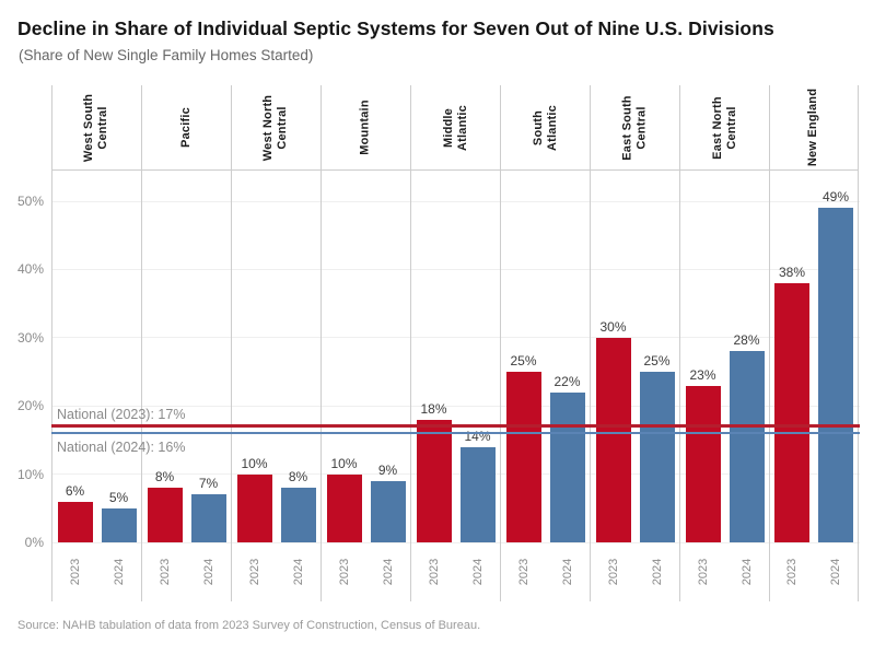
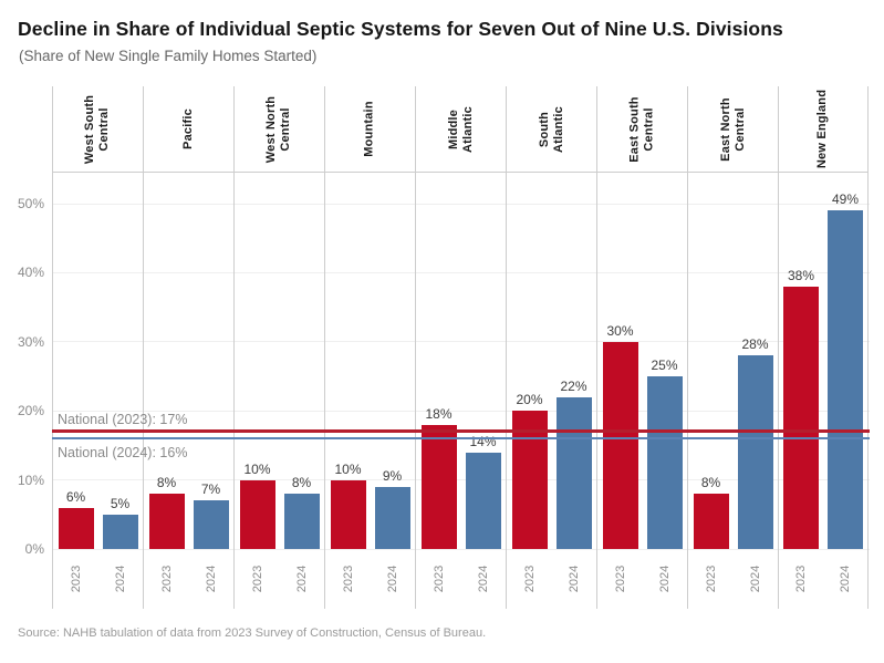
2023/South Atlantic: 25% -> 20%
2023/East North Central: 23% -> 8%
